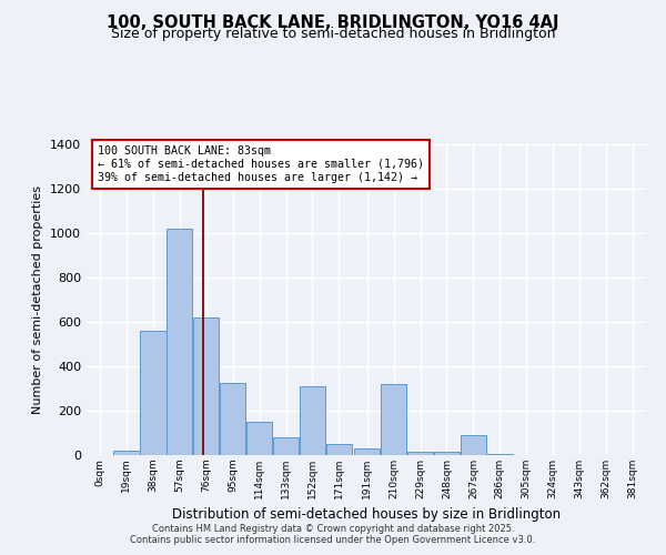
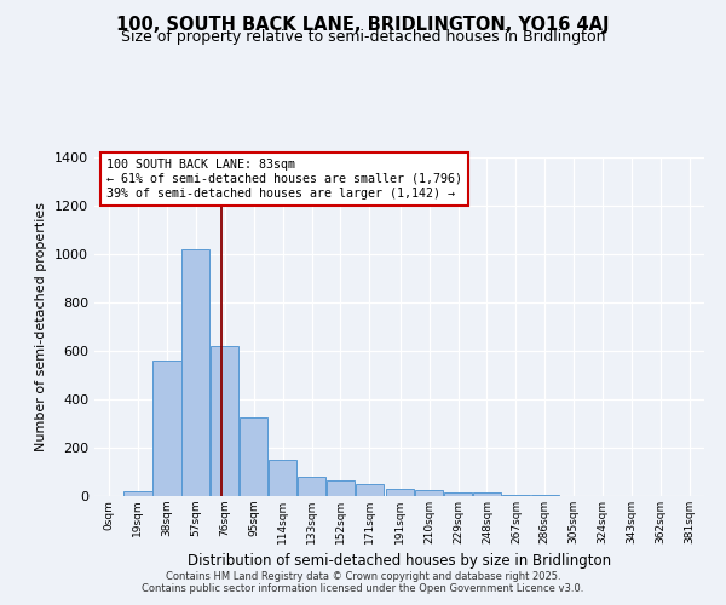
152sqm: 310 -> 65
210sqm: 320 -> 25
267sqm: 90 -> 5
